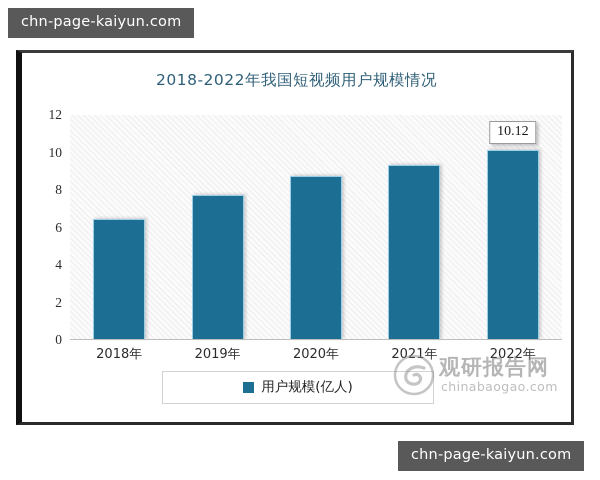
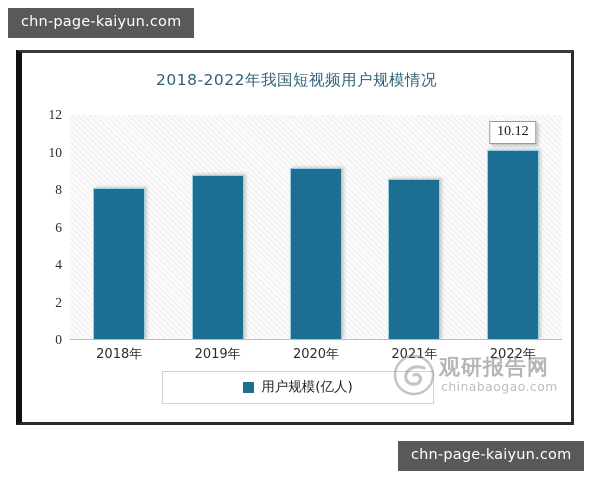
2018年: 6.5 -> 8.1
2019年: 7.7 -> 8.8
2020年: 8.7 -> 9.2
2021年: 9.3 -> 8.6
